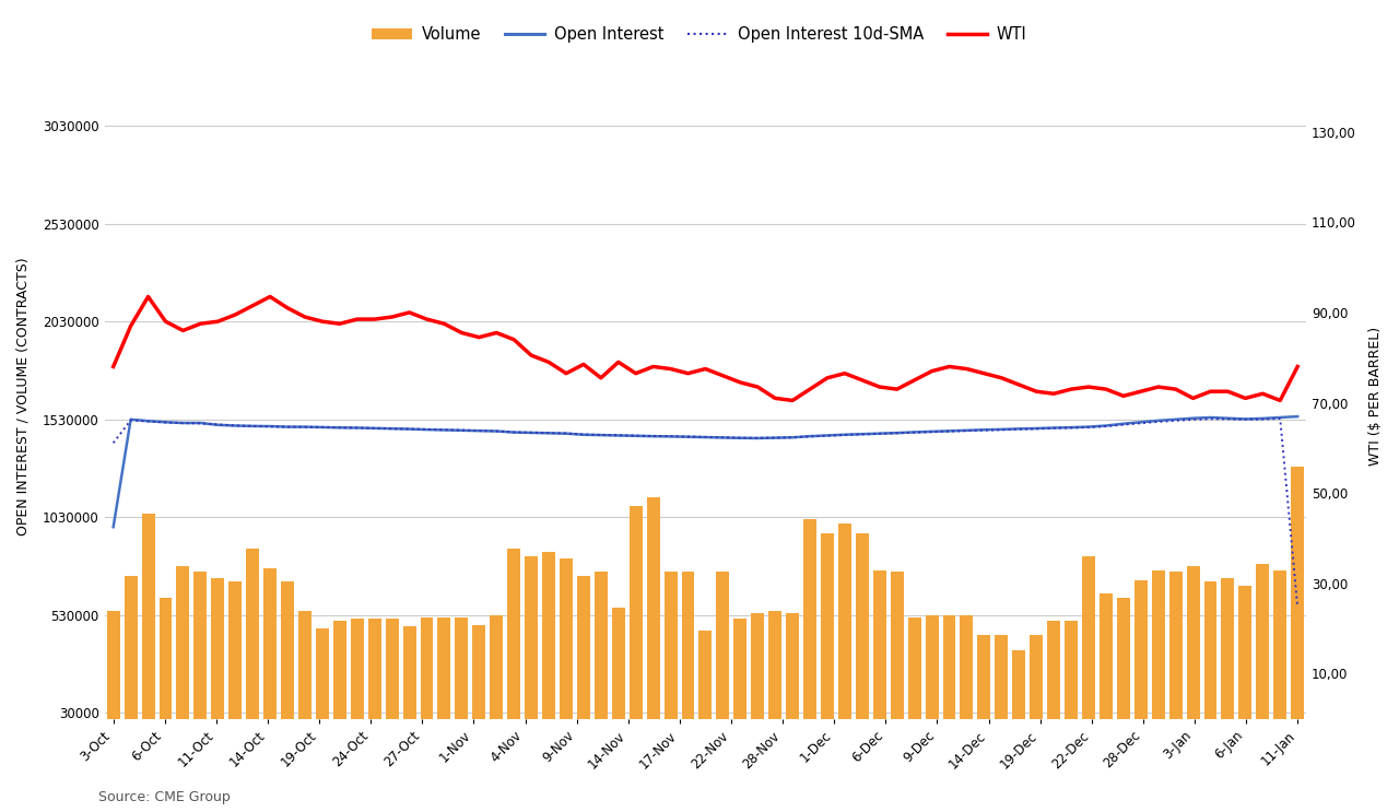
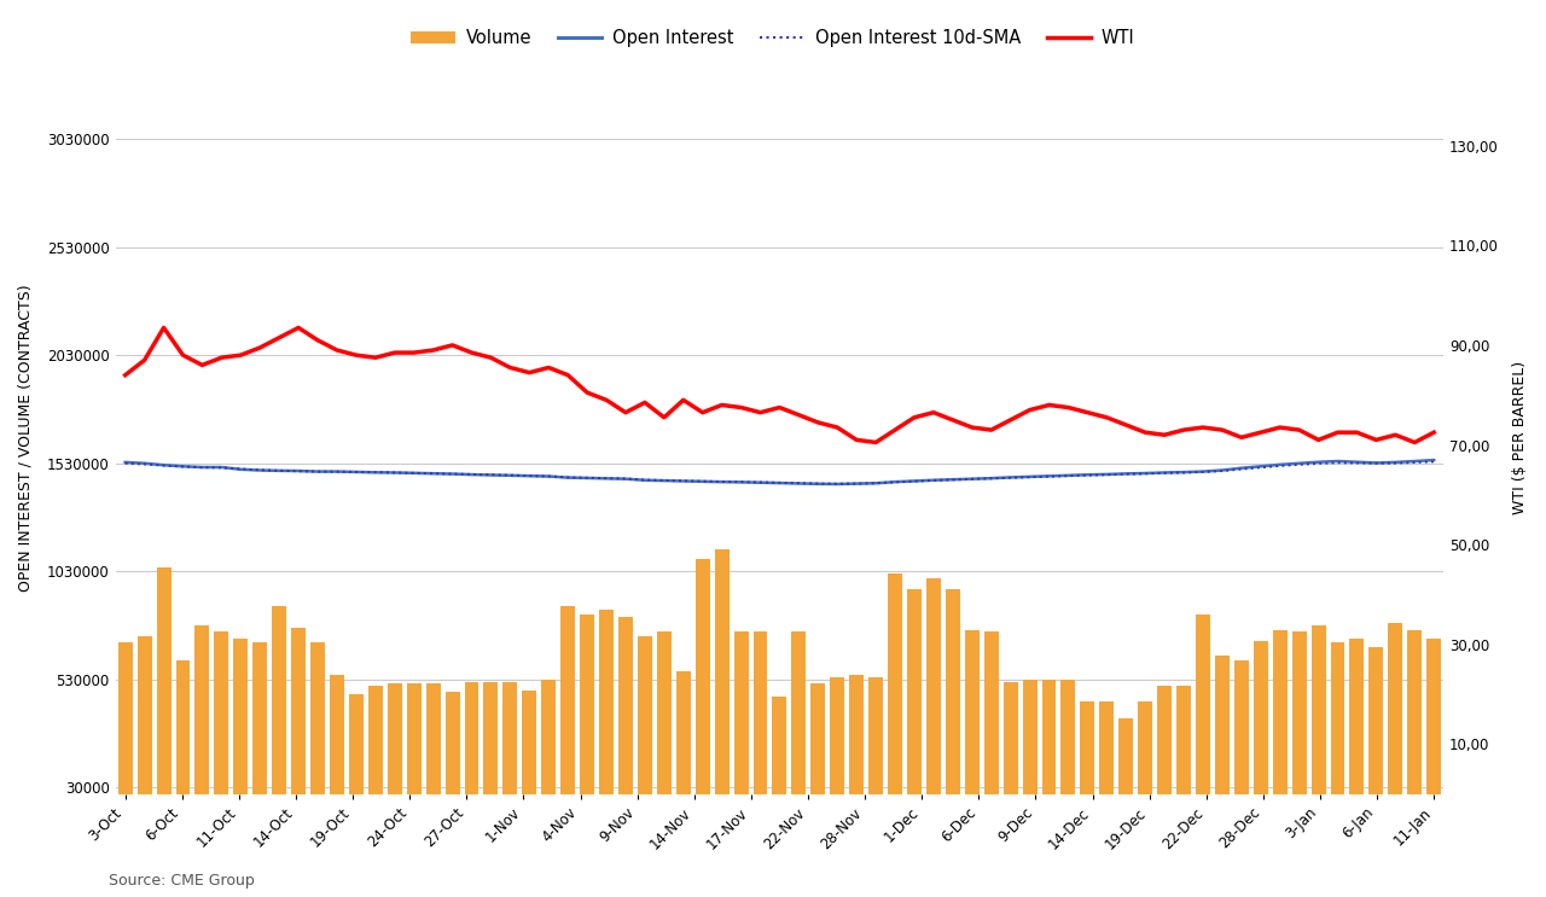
Volume/3-Oct: 550000 -> 700000
Open Interest/3-Oct: 980000 -> 1540000
Open Interest 10d-SMA/3-Oct: 1410000 -> 1530000
WTI/3-Oct: 78,0 -> 84,0
Volume/11-Jan: 1290000 -> 720000
Open Interest 10d-SMA/11-Jan: 570000 -> 1540000
WTI/11-Jan: 78,0 -> 72,5
